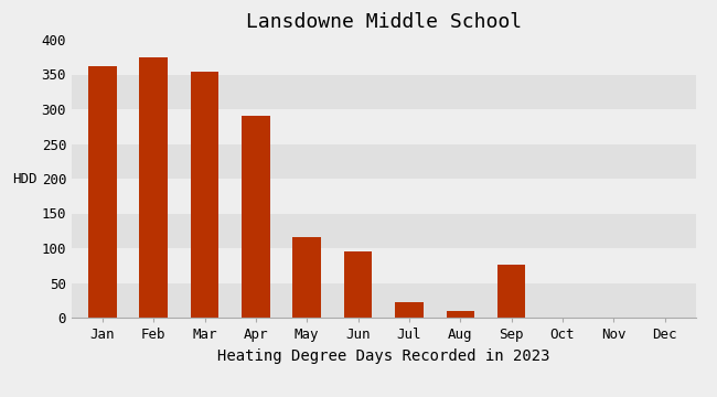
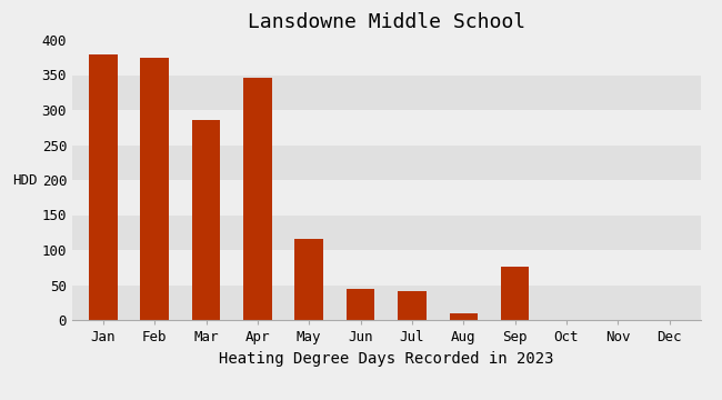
Jan: 362 -> 380
Mar: 354 -> 286
Apr: 290 -> 346
Jun: 96 -> 44
Jul: 23 -> 42
